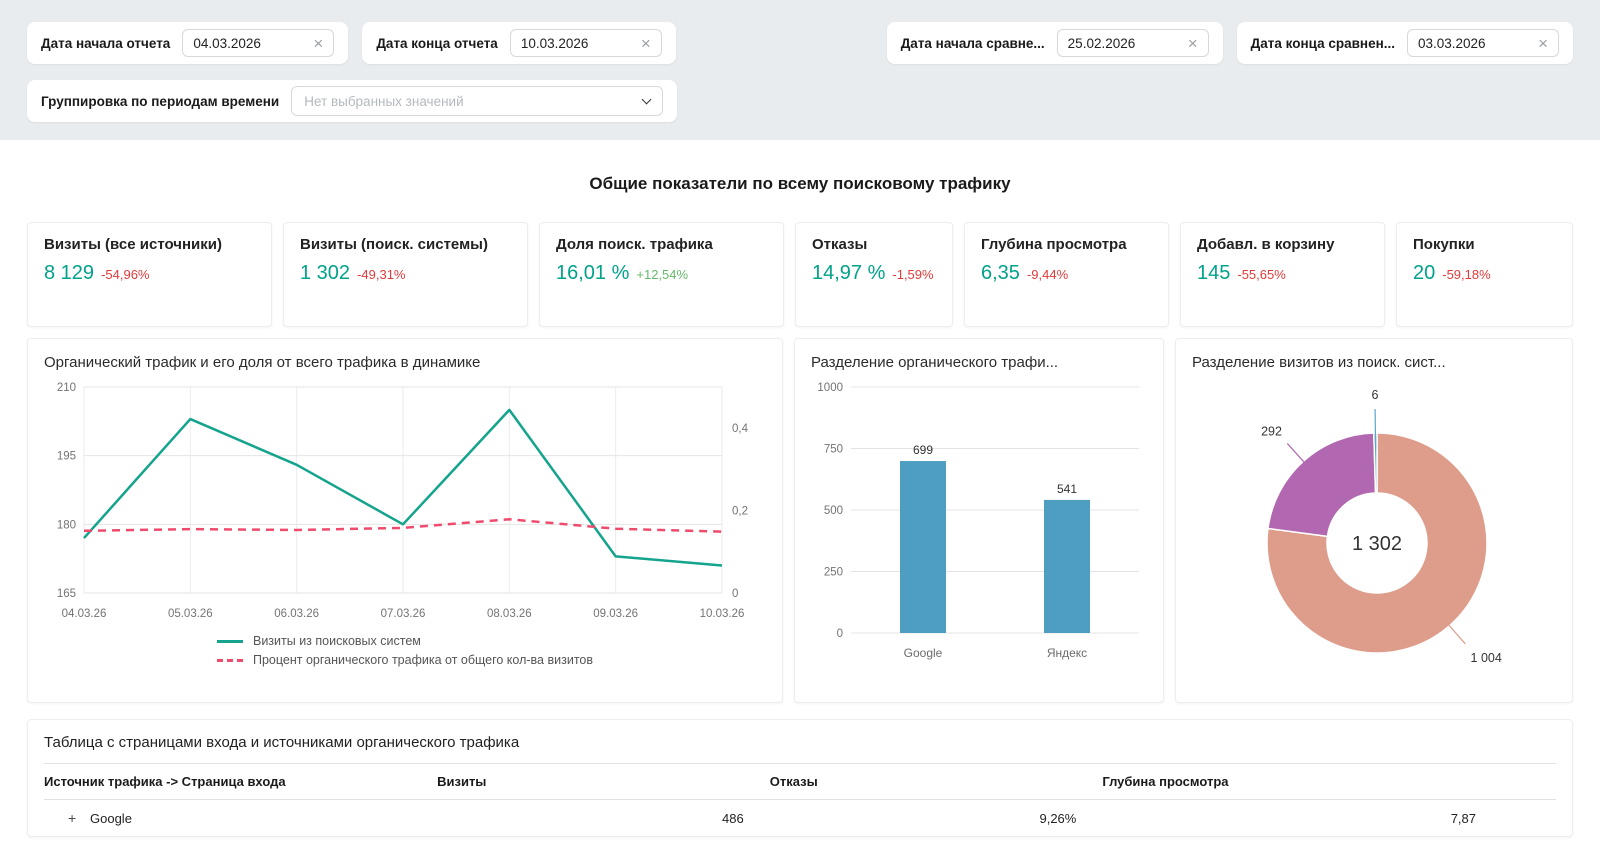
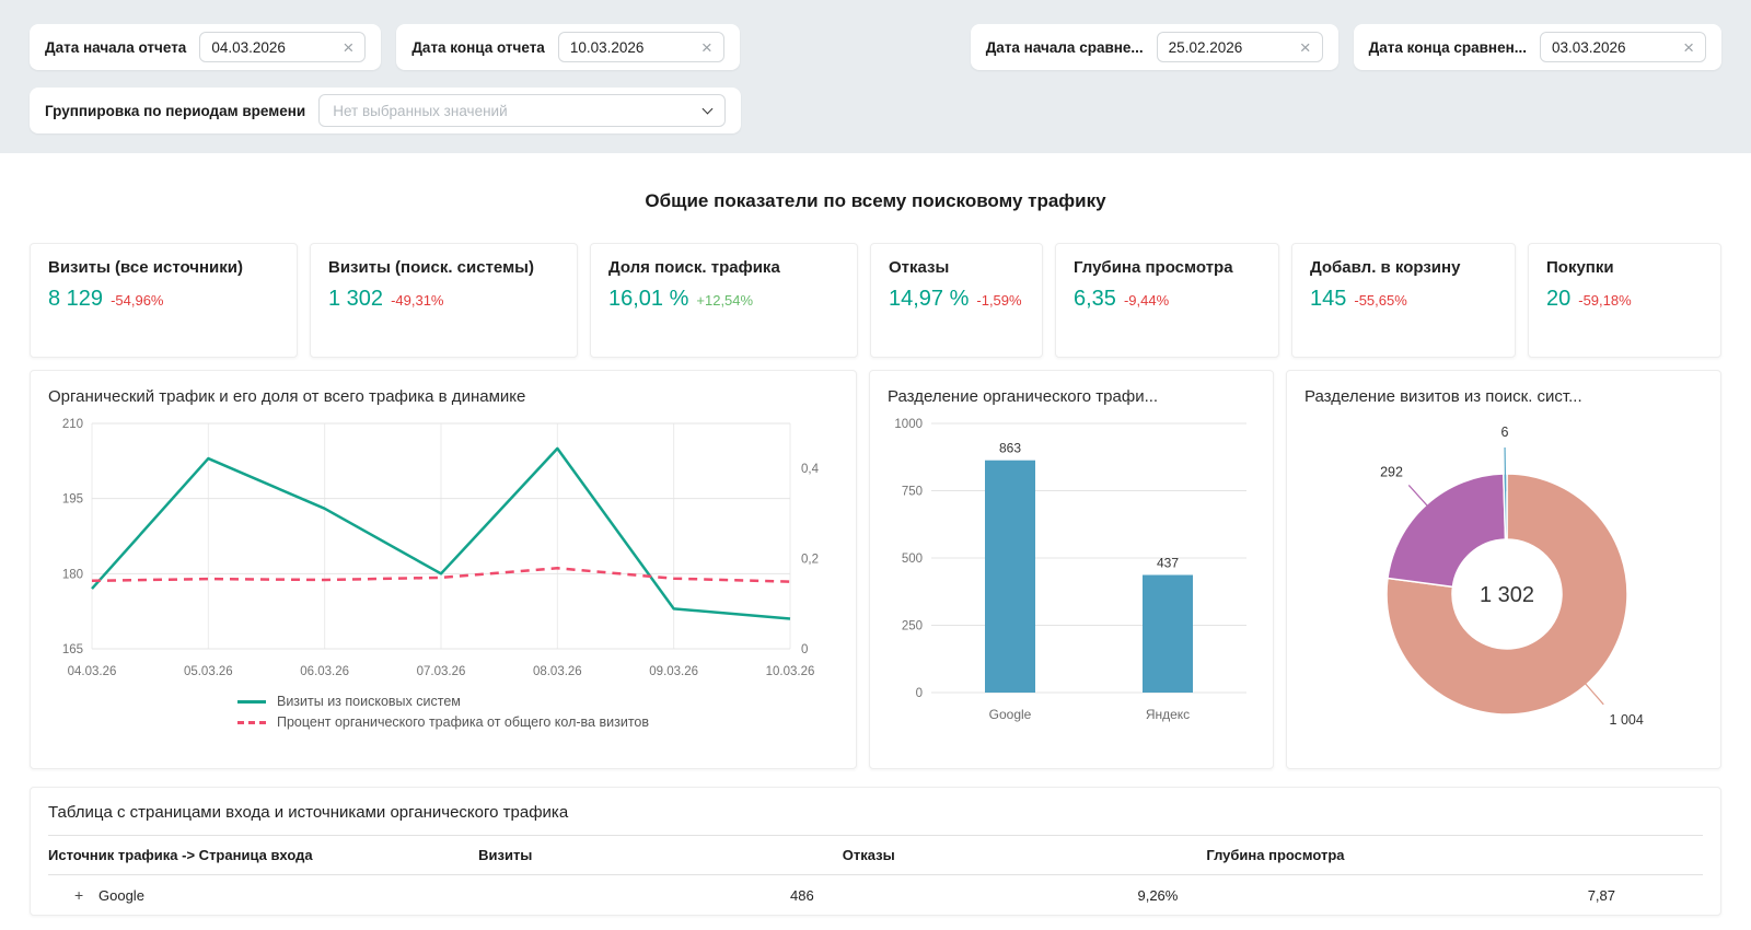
Разделение органического трафи.../Google: 699 -> 863
Разделение органического трафи.../Яндекс: 541 -> 437
